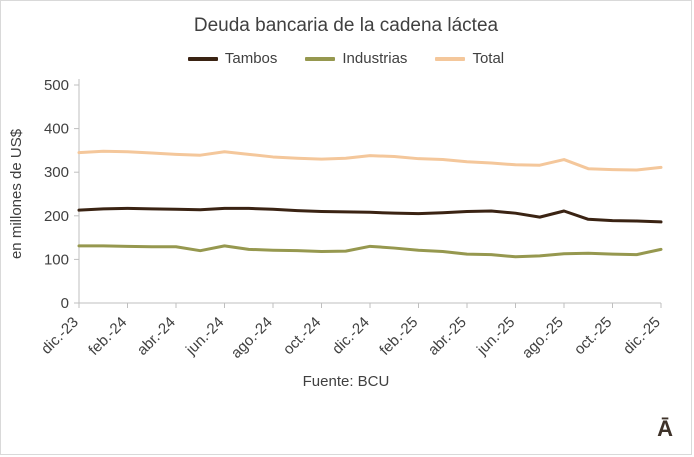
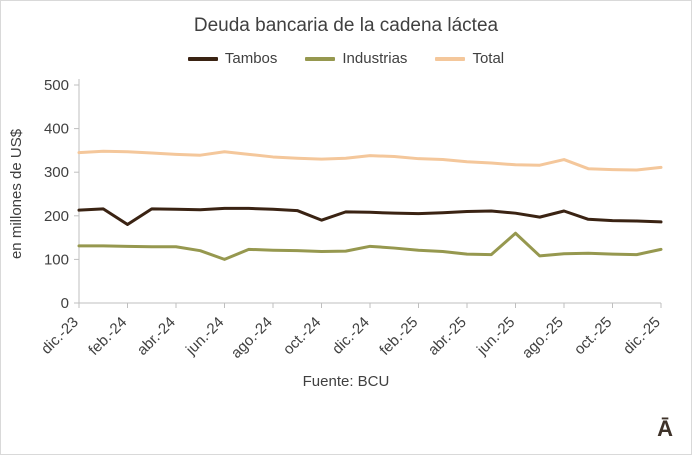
Tambos/feb.-24: 220 -> 180
Industrias/jun.-24: 130 -> 100
Tambos/oct.-24: 210 -> 190
Industrias/jun.-25: 110 -> 160
